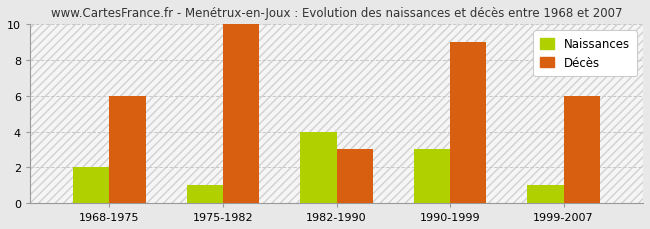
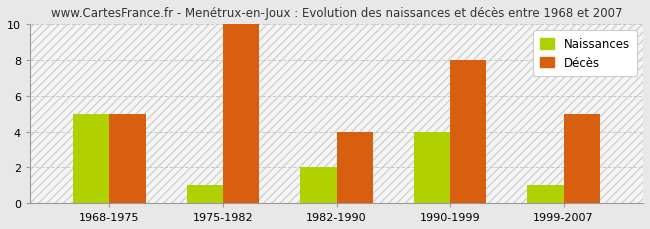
Naissances/1968-1975: 2 -> 5
Décès/1968-1975: 6 -> 5
Naissances/1982-1990: 4 -> 2
Décès/1982-1990: 3 -> 4
Naissances/1990-1999: 3 -> 4
Décès/1990-1999: 9 -> 8
Décès/1999-2007: 6 -> 5
